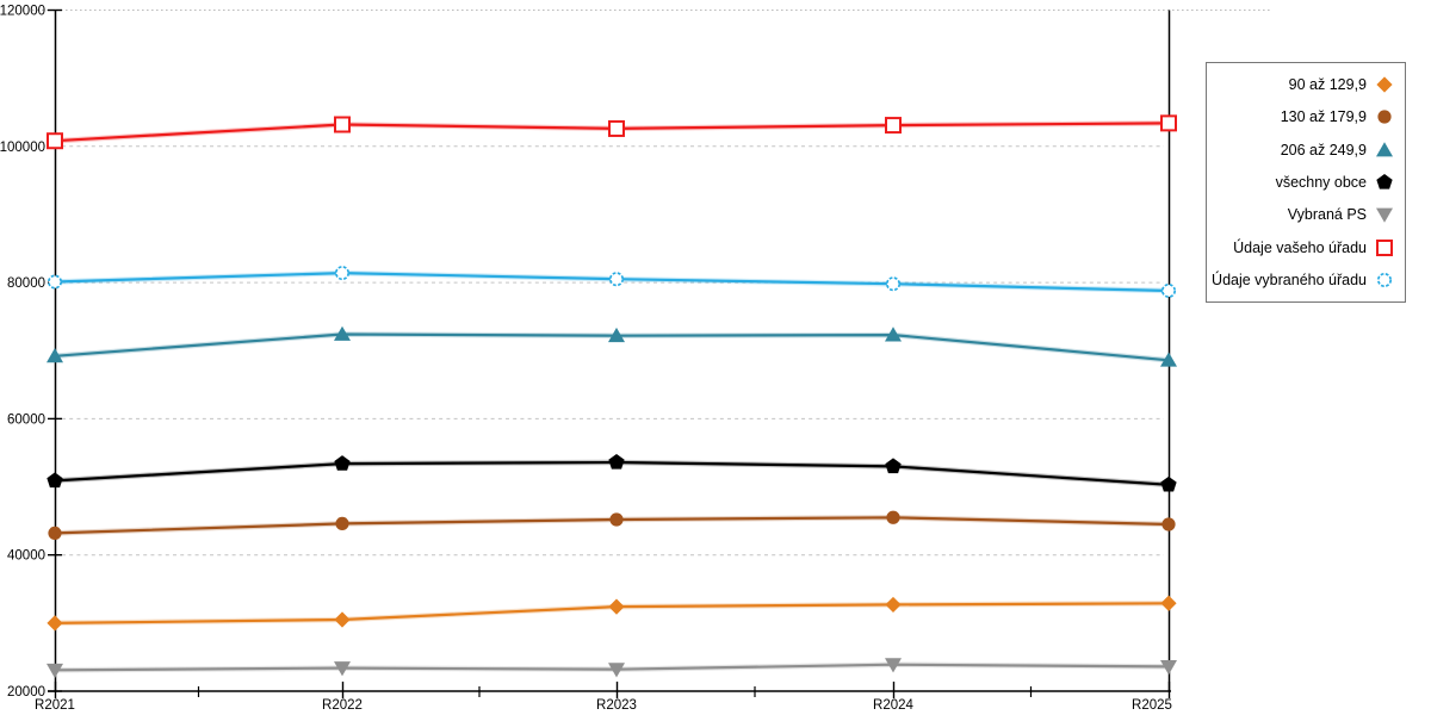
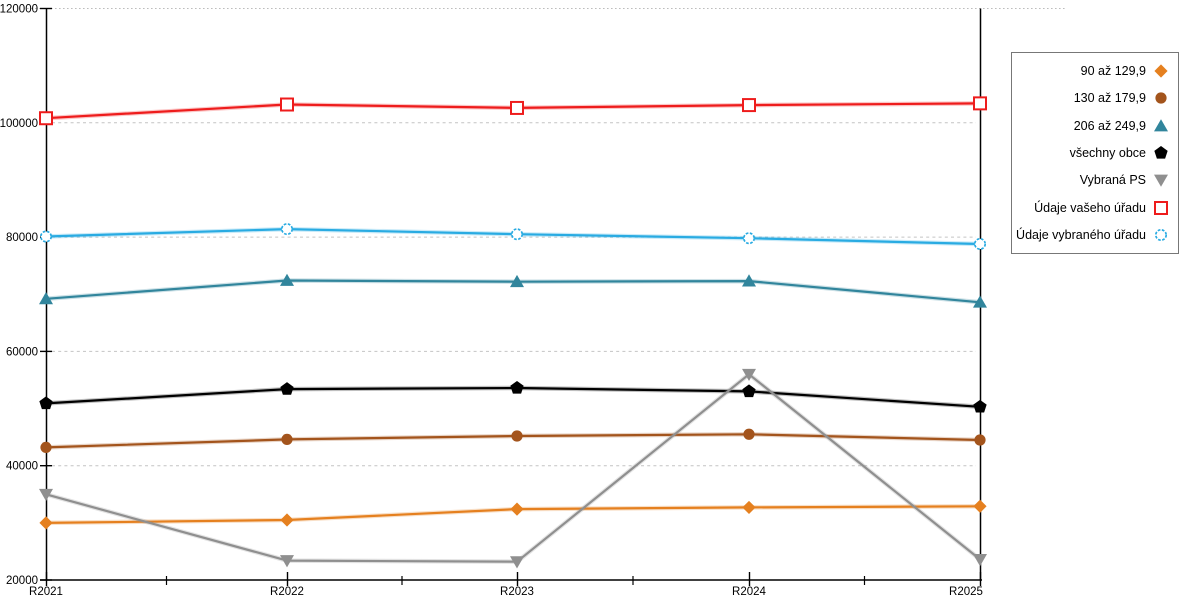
Vybraná PS/R2021: 23000 -> 35000
Vybraná PS/R2024: 24000 -> 56000
